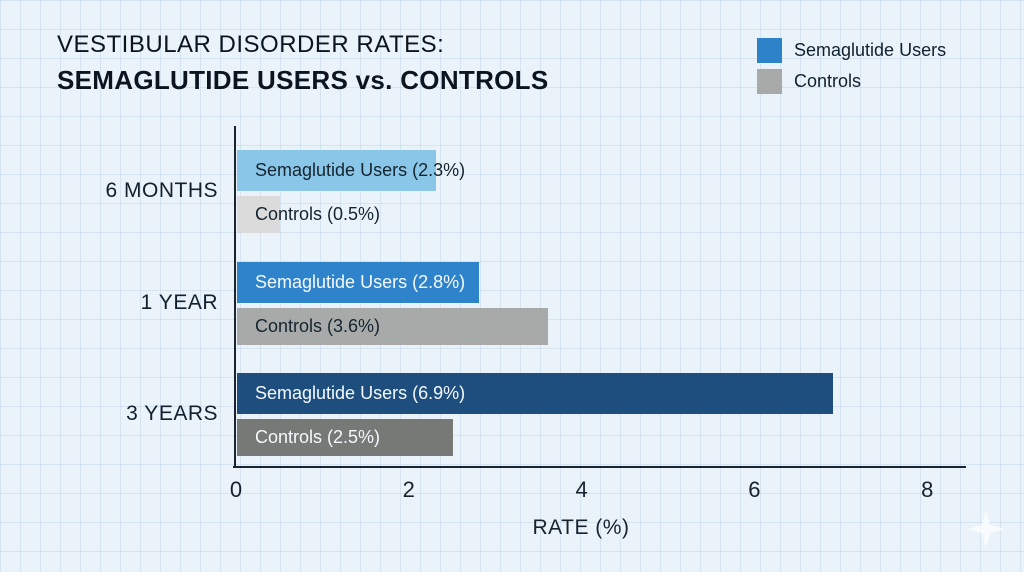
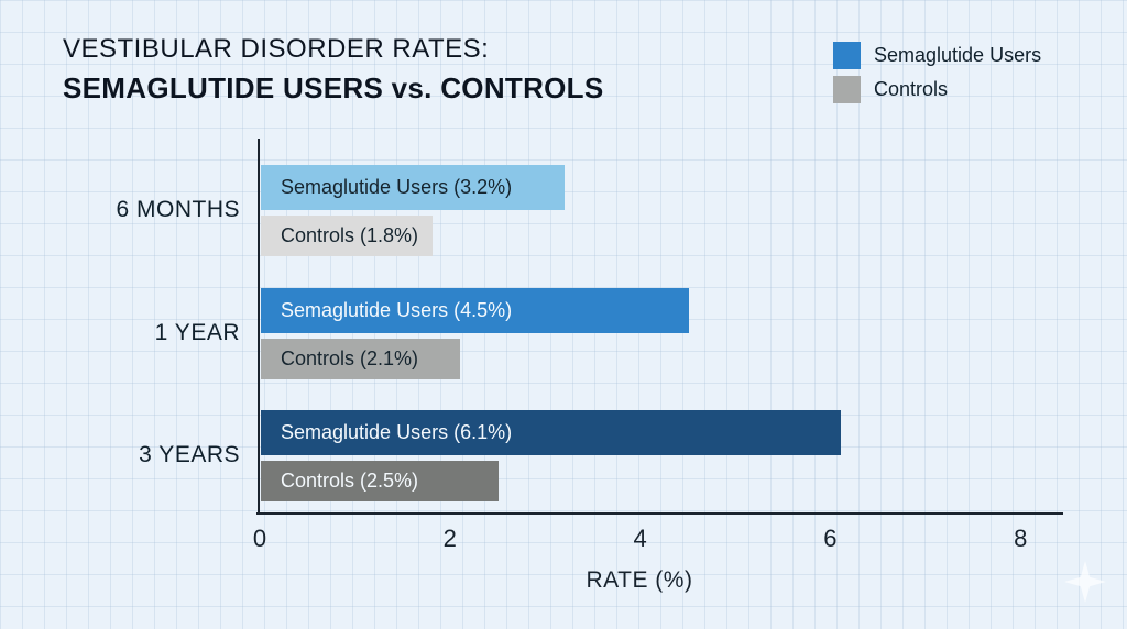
Semaglutide Users/6 MONTHS: 2.3% -> 3.2%
Controls/6 MONTHS: 0.5% -> 1.8%
Semaglutide Users/1 YEAR: 2.8% -> 4.5%
Controls/1 YEAR: 3.6% -> 2.1%
Semaglutide Users/3 YEARS: 6.9% -> 6.1%
